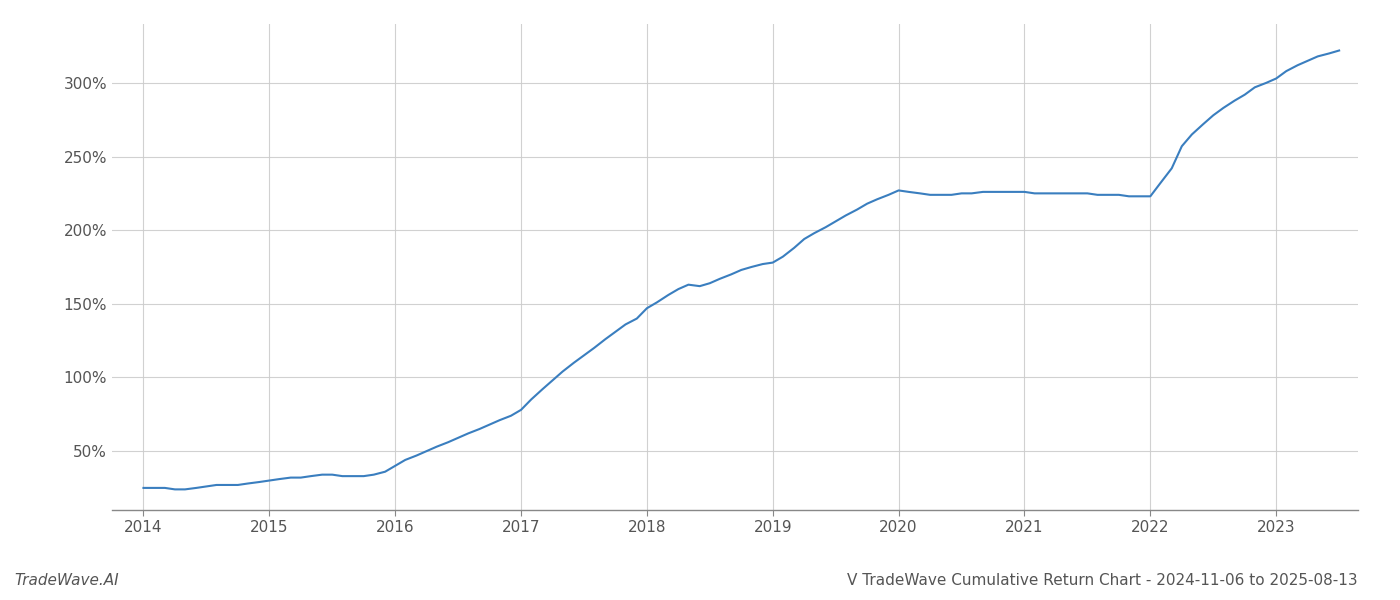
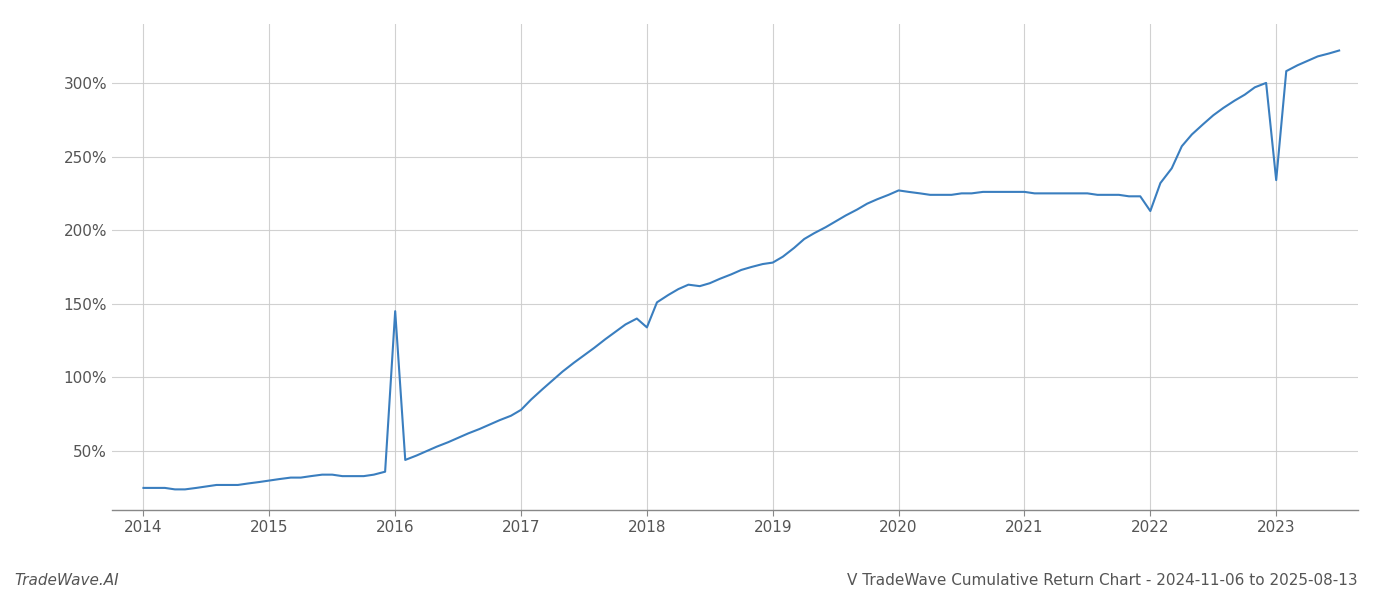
2016: 40% -> 145%
2018: 147% -> 134%
2022: 223% -> 213%
2023: 303% -> 234%
